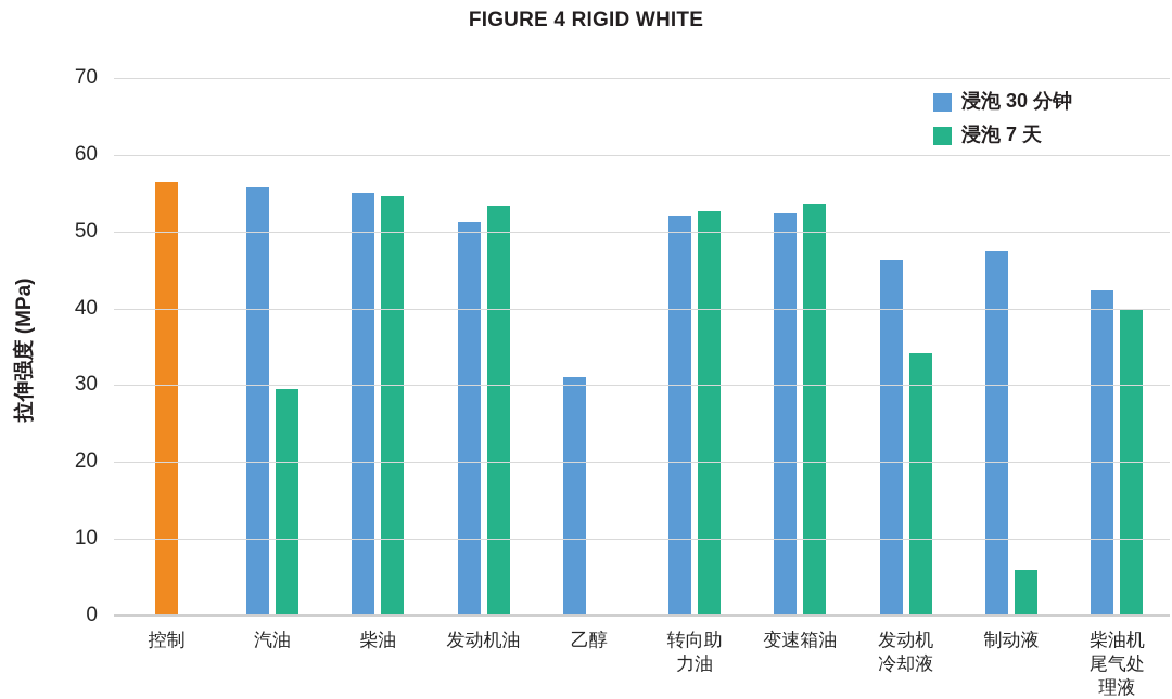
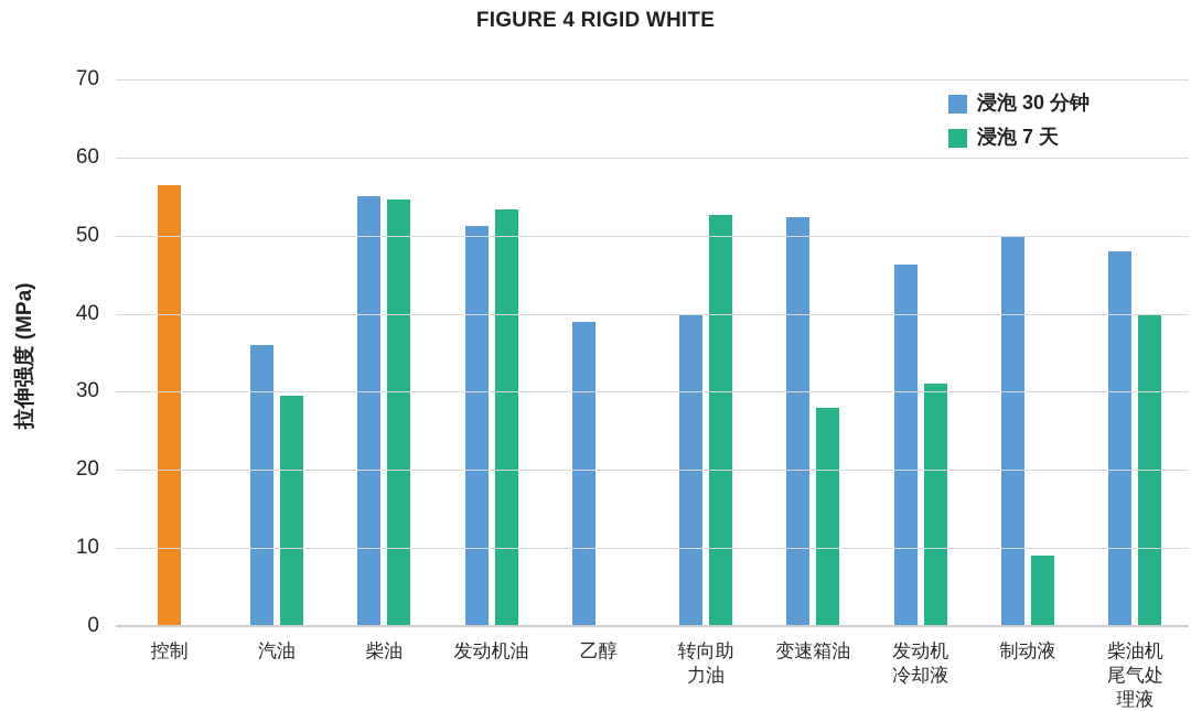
浸泡 30 分钟/汽油: 56 -> 36
浸泡 30 分钟/乙醇: 31 -> 39
浸泡 30 分钟/转向助力油: 52 -> 40
浸泡 7 天/变速箱油: 54 -> 28
浸泡 7 天/发动机冷却液: 34 -> 31
浸泡 30 分钟/制动液: 47 -> 50
浸泡 7 天/制动液: 6 -> 9
浸泡 30 分钟/柴油机尾气处理液: 42 -> 48
